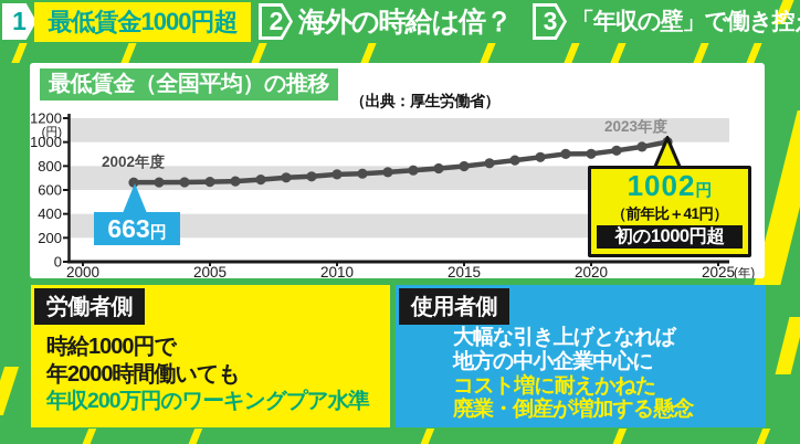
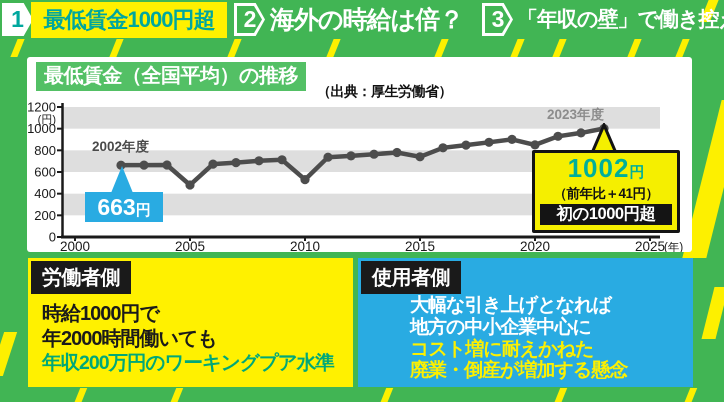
2005: 670 -> 480
2010: 730 -> 530
2015: 800 -> 740
2020: 900 -> 850
